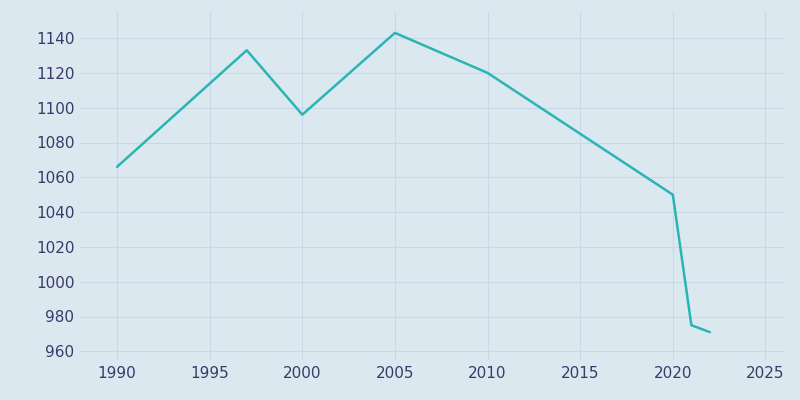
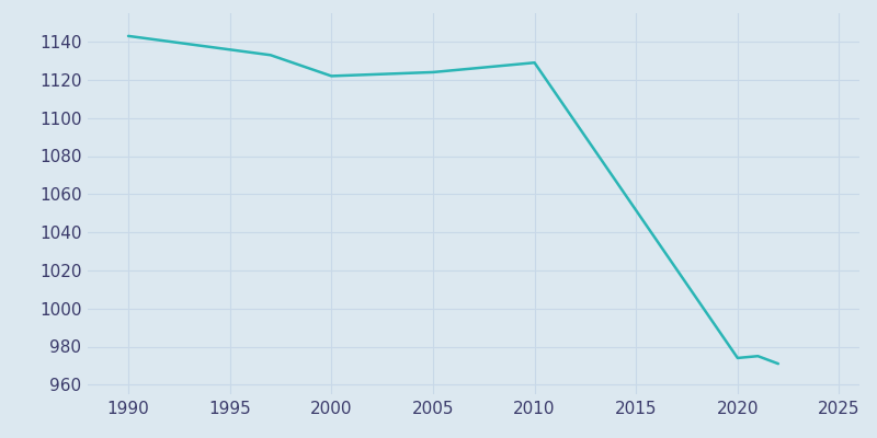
1990: 1066 -> 1143
2000: 1096 -> 1122
2005: 1143 -> 1124
2010: 1120 -> 1129
2020: 1050 -> 974
